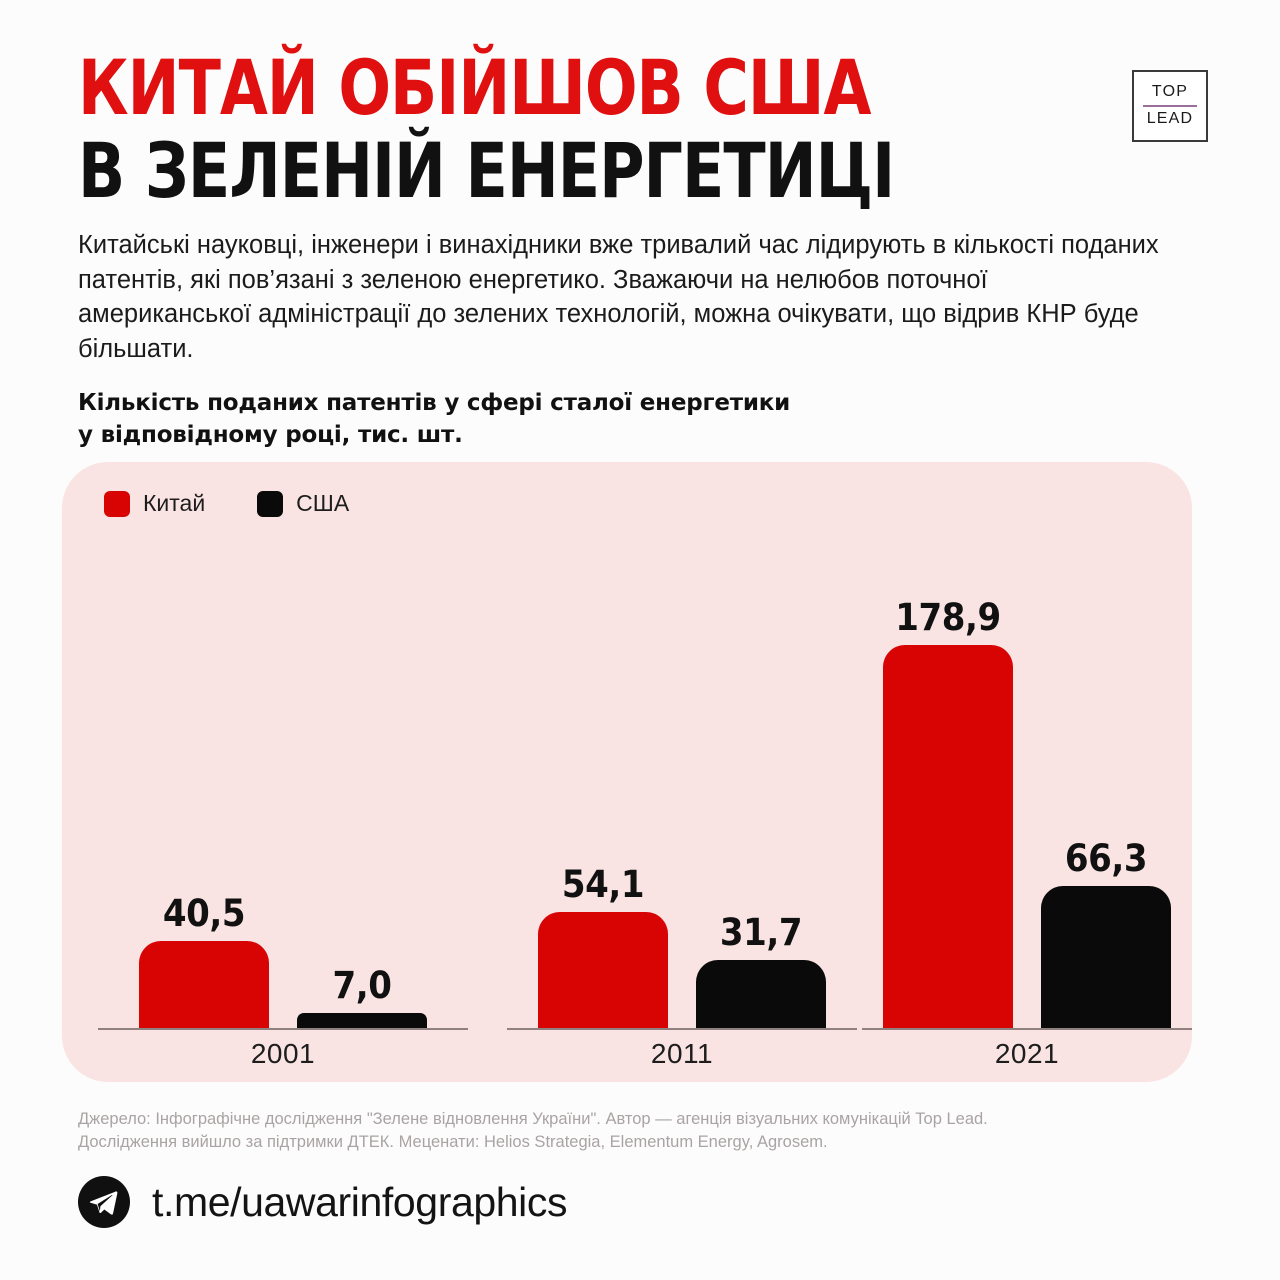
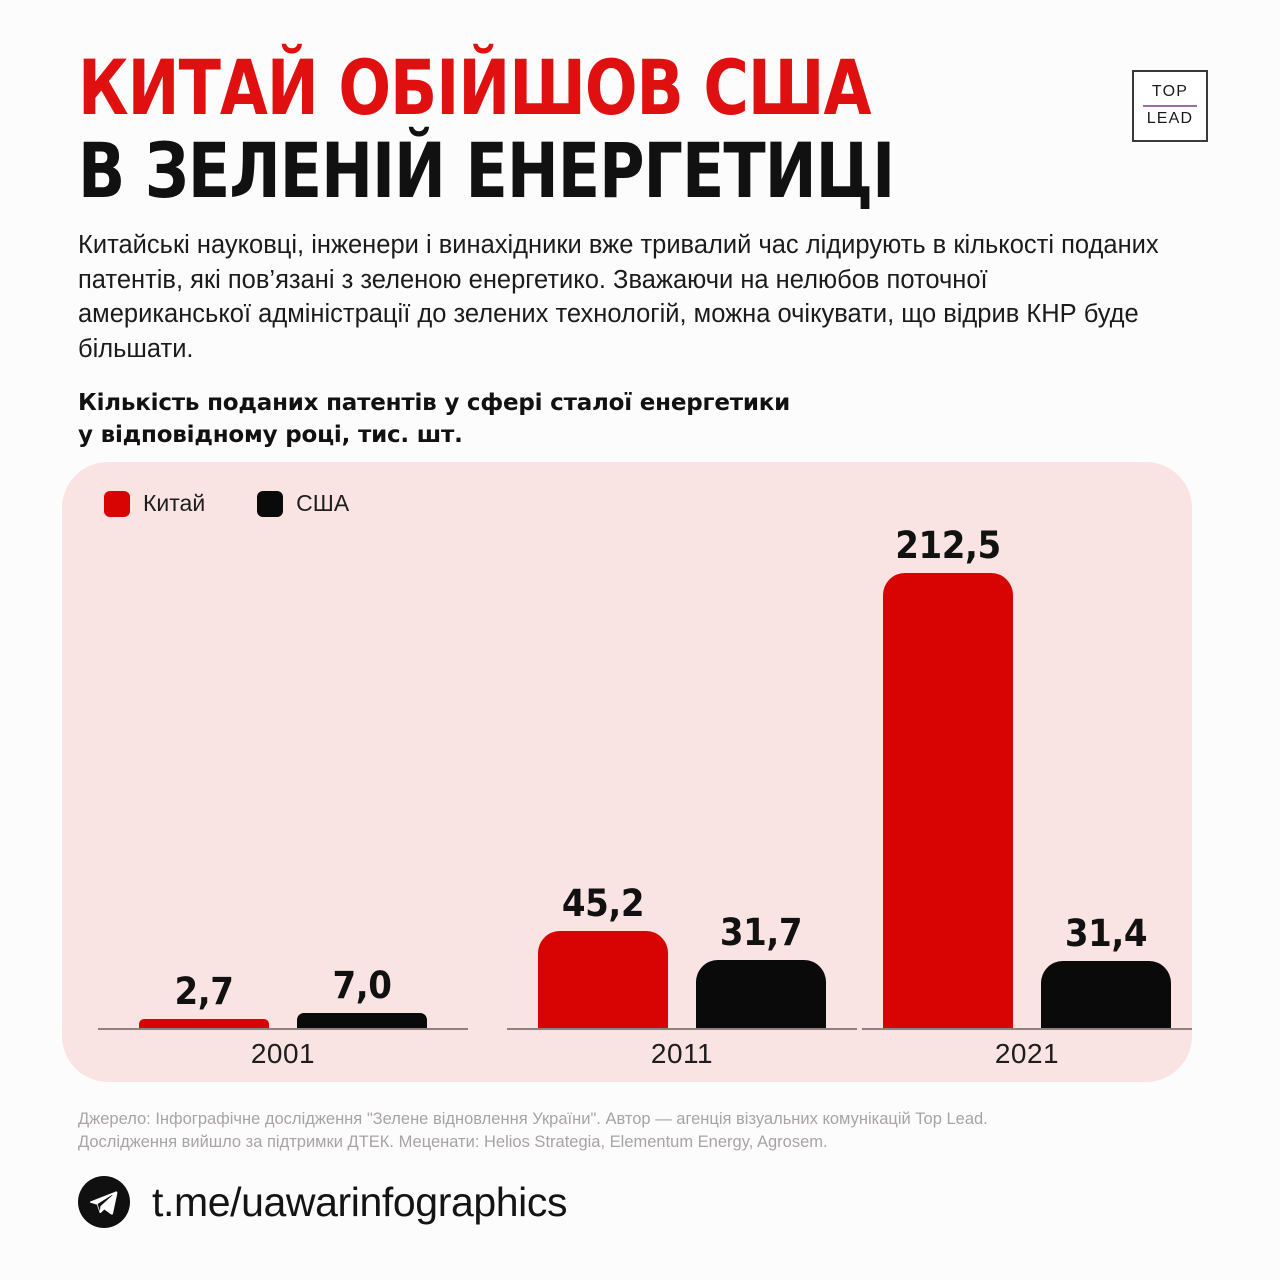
Китай/2001: 40,5 -> 2,7
Китай/2011: 54,1 -> 45,2
Китай/2021: 178,9 -> 212,5
США/2021: 66,3 -> 31,4
